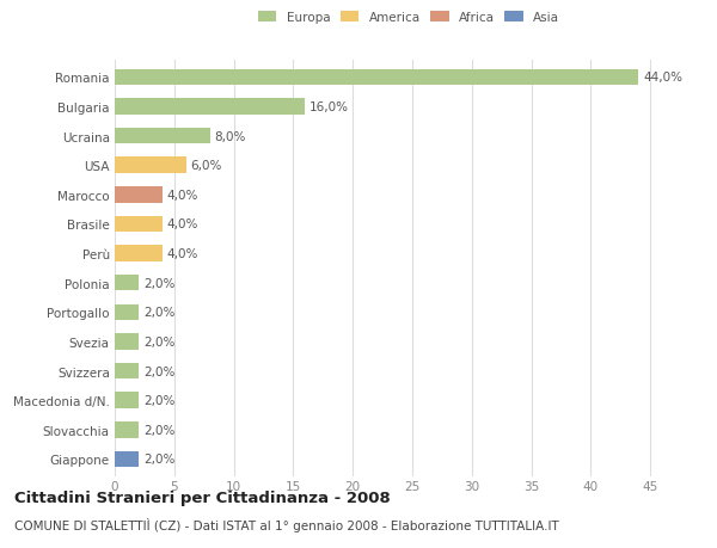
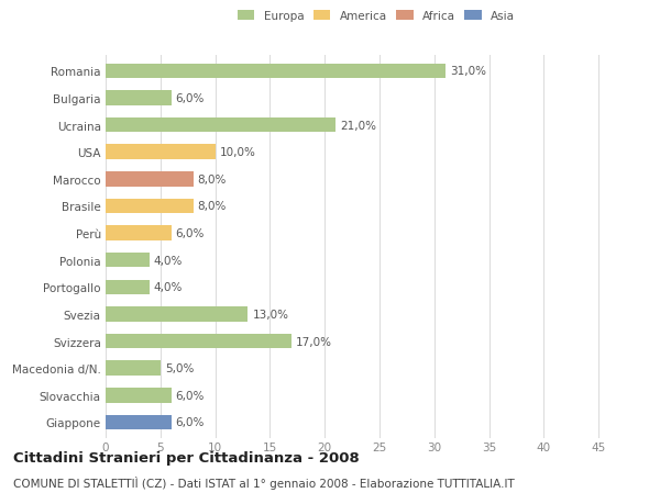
Romania: 44,0% -> 31,0%
Bulgaria: 16,0% -> 6,0%
Ucraina: 8,0% -> 21,0%
USA: 6,0% -> 10,0%
Marocco: 4,0% -> 8,0%
Brasile: 4,0% -> 8,0%
Perù: 4,0% -> 6,0%
Polonia: 2,0% -> 4,0%
Portogallo: 2,0% -> 4,0%
Svezia: 2,0% -> 13,0%
Svizzera: 2,0% -> 17,0%
Macedonia d/N.: 2,0% -> 5,0%
Slovacchia: 2,0% -> 6,0%
Giappone: 2,0% -> 6,0%
